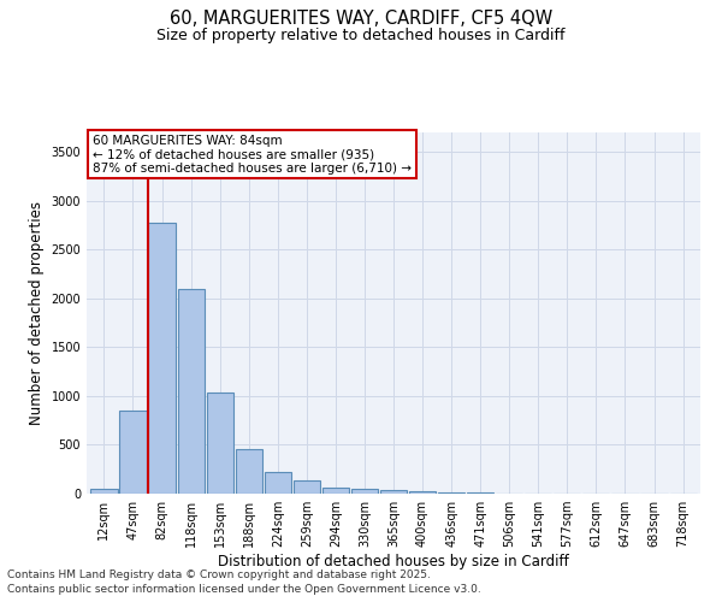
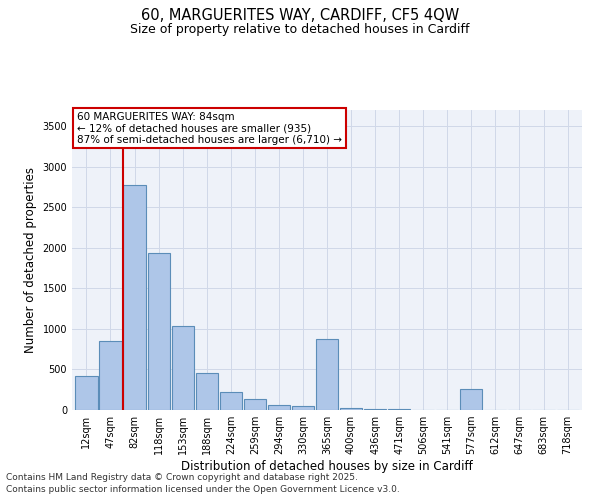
12sqm: 60 -> 420
118sqm: 2100 -> 1940
365sqm: 40 -> 880
577sqm: 0 -> 260
